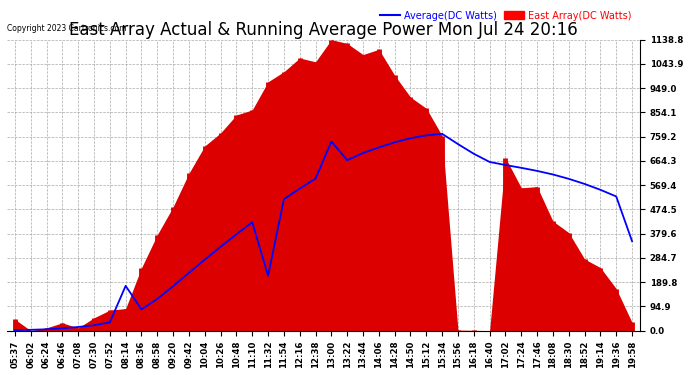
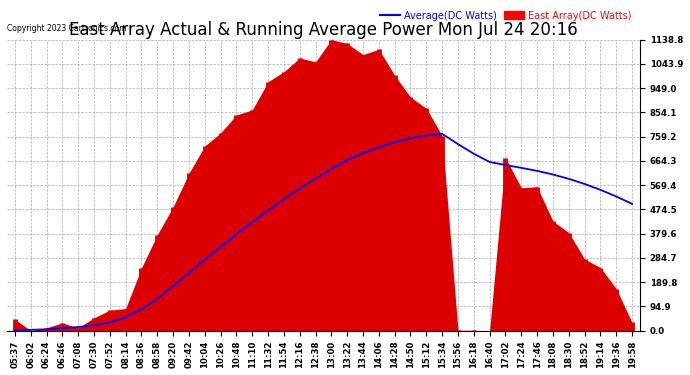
Average(DC Watts)/08:14: 175 -> 52
Average(DC Watts)/11:32: 215 -> 470
Average(DC Watts)/13:00: 740 -> 632
Average(DC Watts)/19:58: 350 -> 496
